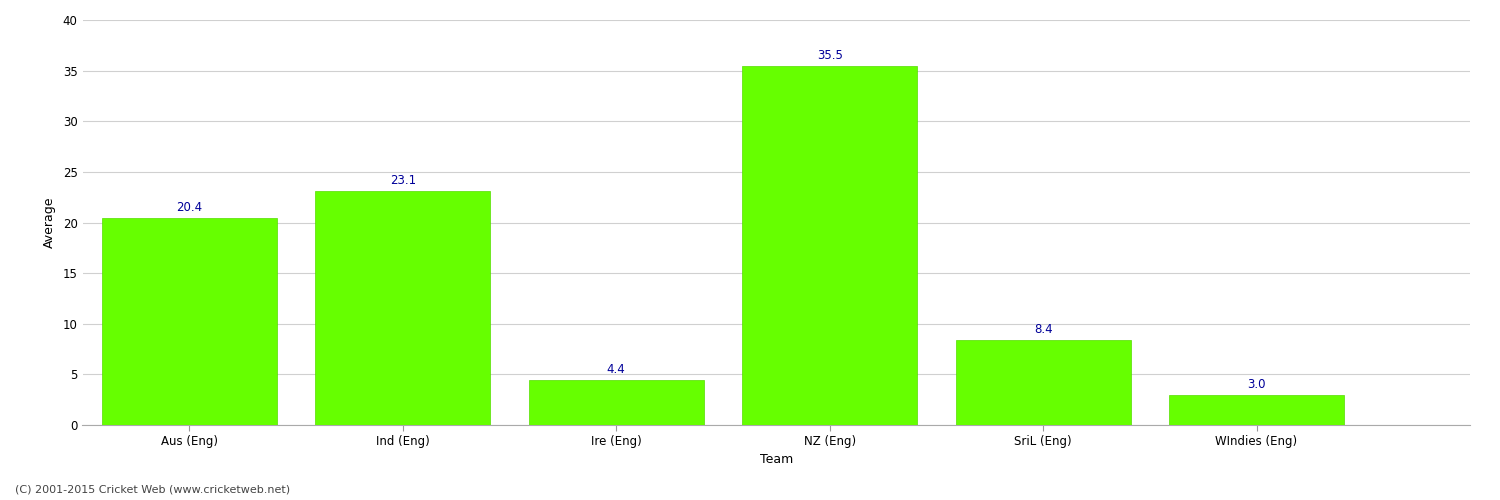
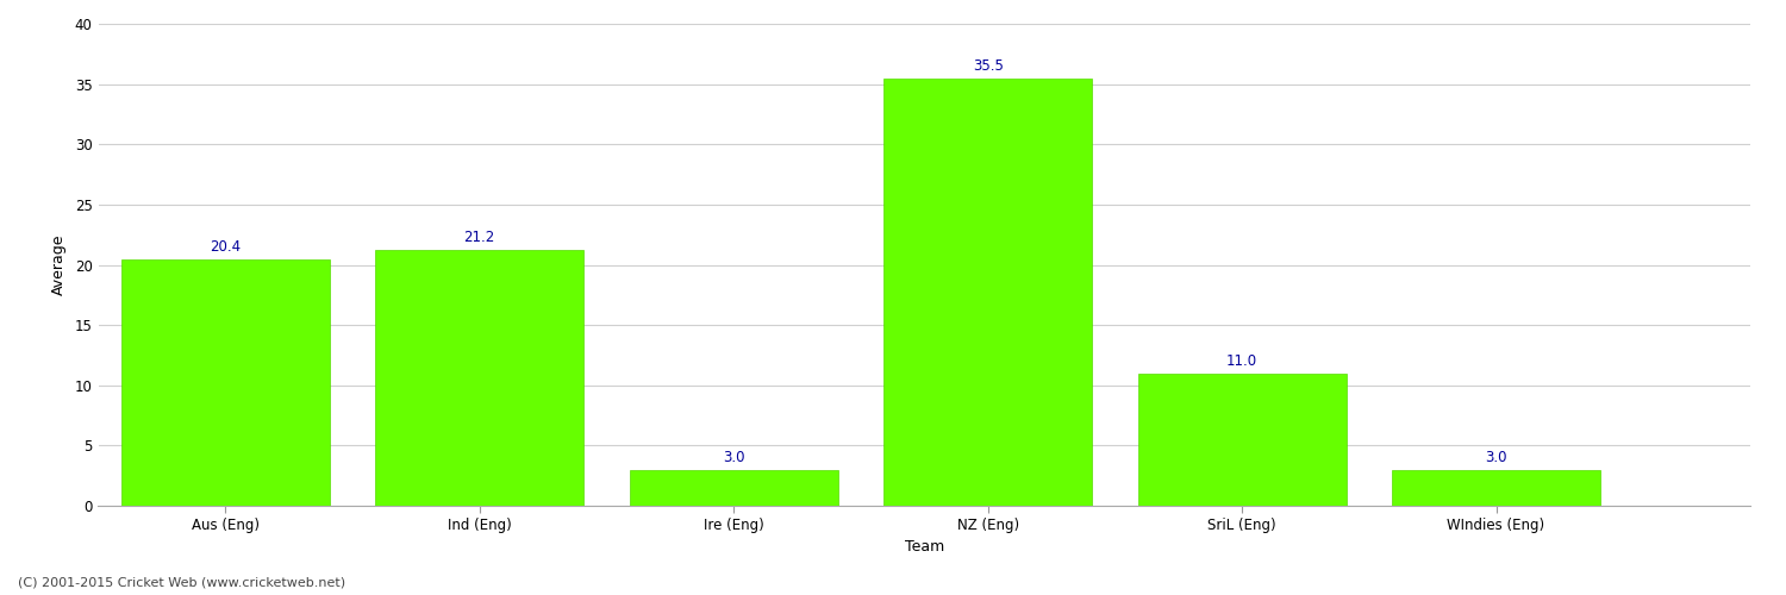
Ind (Eng): 23.1 -> 21.2
Ire (Eng): 4.4 -> 3.0
SriL (Eng): 8.4 -> 11.0
